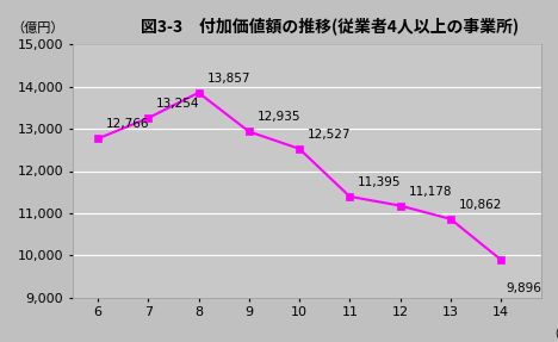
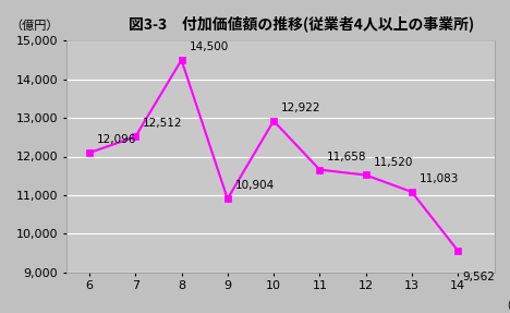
6: 12,766 -> 12,096
7: 13,254 -> 12,512
8: 13,857 -> 14,500
9: 12,935 -> 10,904
10: 12,527 -> 12,922
11: 11,395 -> 11,658
12: 11,178 -> 11,520
13: 10,862 -> 11,083
14: 9,896 -> 9,562
